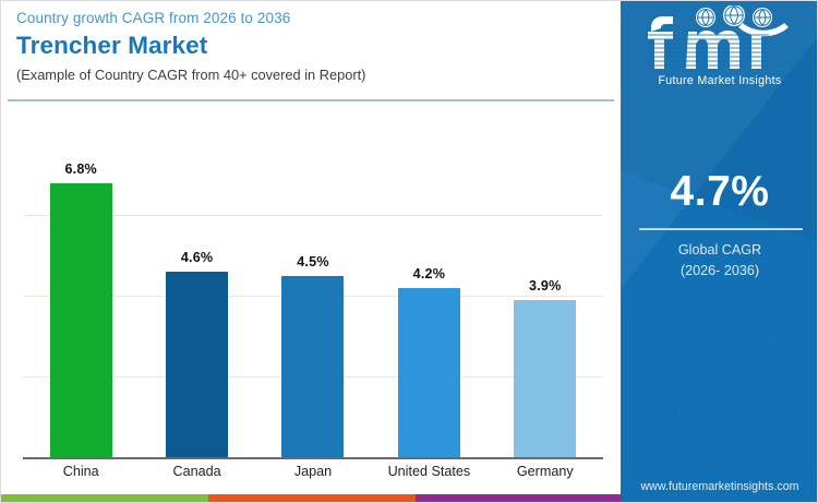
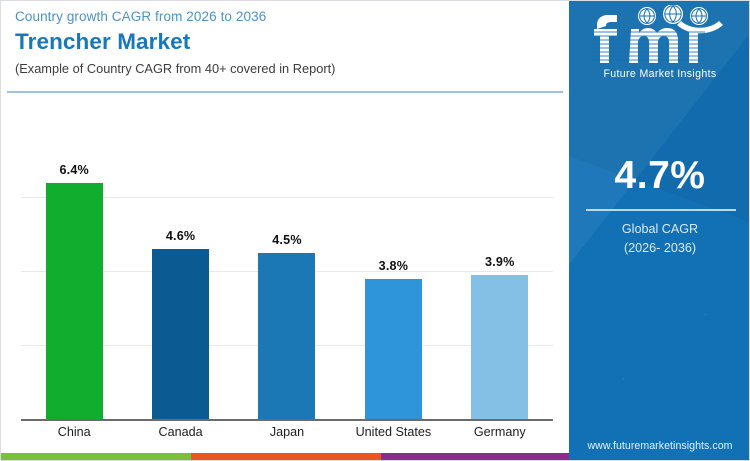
China: 6.8% -> 6.4%
United States: 4.2% -> 3.8%
